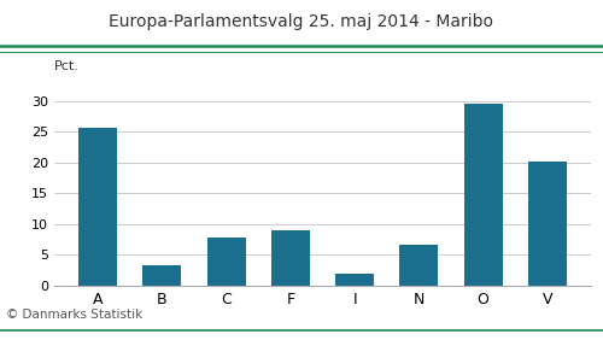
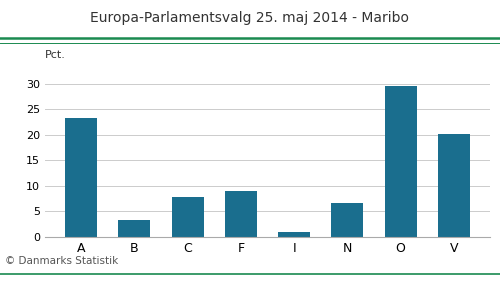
A: 25.6 -> 23.3
I: 2.0 -> 1.0
